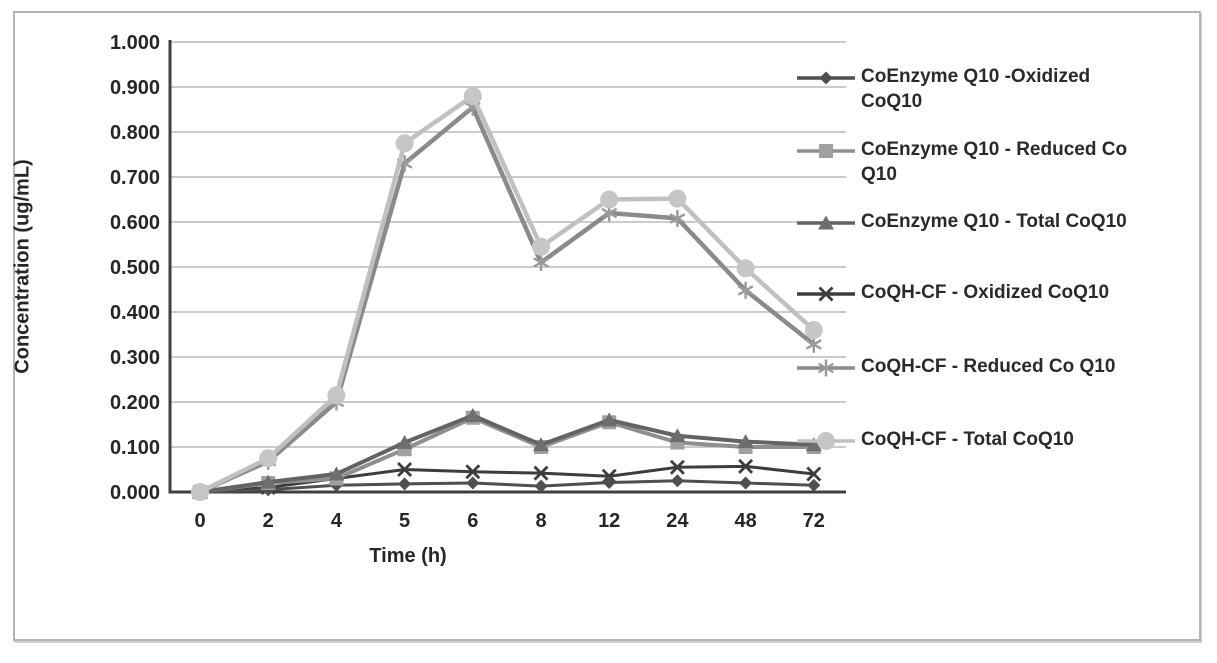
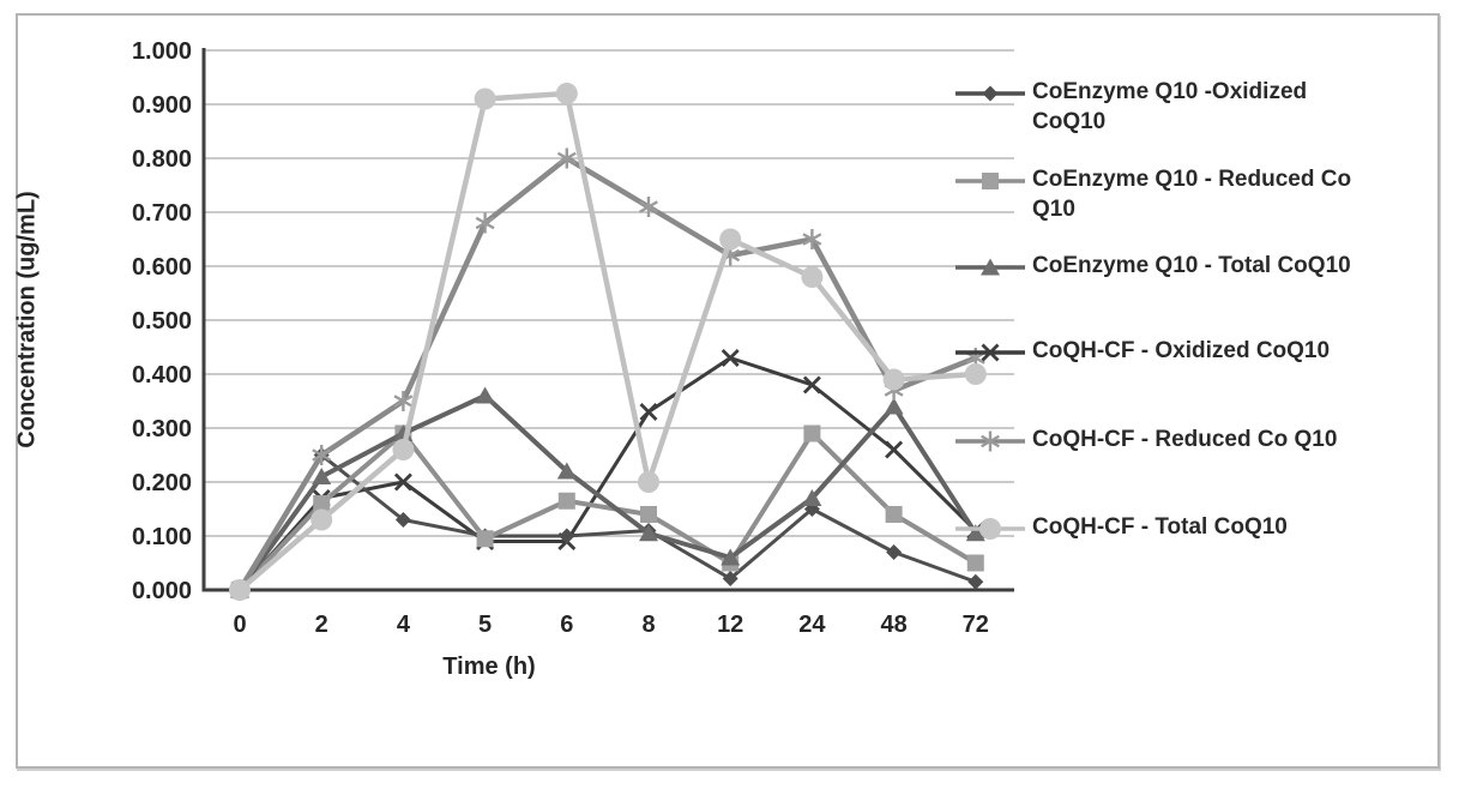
CoEnzyme Q10 -Oxidized CoQ10/2: 0.01 -> 0.25
CoEnzyme Q10 - Reduced Co Q10/2: 0.02 -> 0.16
CoEnzyme Q10 - Total CoQ10/2: 0.02 -> 0.21
CoQH-CF - Oxidized CoQ10/2: 0.01 -> 0.17
CoQH-CF - Reduced Co Q10/2: 0.07 -> 0.25
CoQH-CF - Total CoQ10/2: 0.07 -> 0.13
CoEnzyme Q10 -Oxidized CoQ10/4: 0.01 -> 0.13
CoEnzyme Q10 - Reduced Co Q10/4: 0.03 -> 0.29
CoEnzyme Q10 - Total CoQ10/4: 0.04 -> 0.29
CoQH-CF - Oxidized CoQ10/4: 0.03 -> 0.20
CoQH-CF - Reduced Co Q10/4: 0.20 -> 0.35
CoQH-CF - Total CoQ10/4: 0.21 -> 0.26
CoEnzyme Q10 -Oxidized CoQ10/5: 0.02 -> 0.10
CoEnzyme Q10 - Total CoQ10/5: 0.11 -> 0.36
CoQH-CF - Oxidized CoQ10/5: 0.05 -> 0.09
CoQH-CF - Reduced Co Q10/5: 0.73 -> 0.68
CoQH-CF - Total CoQ10/5: 0.78 -> 0.91
CoEnzyme Q10 -Oxidized CoQ10/6: 0.02 -> 0.10
CoEnzyme Q10 - Total CoQ10/6: 0.17 -> 0.22
CoQH-CF - Oxidized CoQ10/6: 0.04 -> 0.09
CoQH-CF - Reduced Co Q10/6: 0.85 -> 0.80
CoQH-CF - Total CoQ10/6: 0.88 -> 0.92
CoEnzyme Q10 -Oxidized CoQ10/8: 0.01 -> 0.11
CoEnzyme Q10 - Reduced Co Q10/8: 0.10 -> 0.14
CoQH-CF - Oxidized CoQ10/8: 0.04 -> 0.33
CoQH-CF - Reduced Co Q10/8: 0.51 -> 0.71
CoQH-CF - Total CoQ10/8: 0.55 -> 0.20
CoEnzyme Q10 - Reduced Co Q10/12: 0.15 -> 0.05
CoEnzyme Q10 - Total CoQ10/12: 0.16 -> 0.06
CoQH-CF - Oxidized CoQ10/12: 0.04 -> 0.43
CoEnzyme Q10 -Oxidized CoQ10/24: 0.03 -> 0.15
CoEnzyme Q10 - Reduced Co Q10/24: 0.11 -> 0.29
CoEnzyme Q10 - Total CoQ10/24: 0.12 -> 0.17
CoQH-CF - Oxidized CoQ10/24: 0.06 -> 0.38
CoQH-CF - Reduced Co Q10/24: 0.61 -> 0.65
CoQH-CF - Total CoQ10/24: 0.65 -> 0.58
CoEnzyme Q10 -Oxidized CoQ10/48: 0.02 -> 0.07
CoEnzyme Q10 - Reduced Co Q10/48: 0.10 -> 0.14
CoEnzyme Q10 - Total CoQ10/48: 0.11 -> 0.34
CoQH-CF - Oxidized CoQ10/48: 0.06 -> 0.26
CoQH-CF - Reduced Co Q10/48: 0.45 -> 0.37
CoQH-CF - Total CoQ10/48: 0.50 -> 0.39
CoEnzyme Q10 - Reduced Co Q10/72: 0.10 -> 0.05
CoQH-CF - Oxidized CoQ10/72: 0.04 -> 0.11
CoQH-CF - Reduced Co Q10/72: 0.33 -> 0.43
CoQH-CF - Total CoQ10/72: 0.36 -> 0.40
